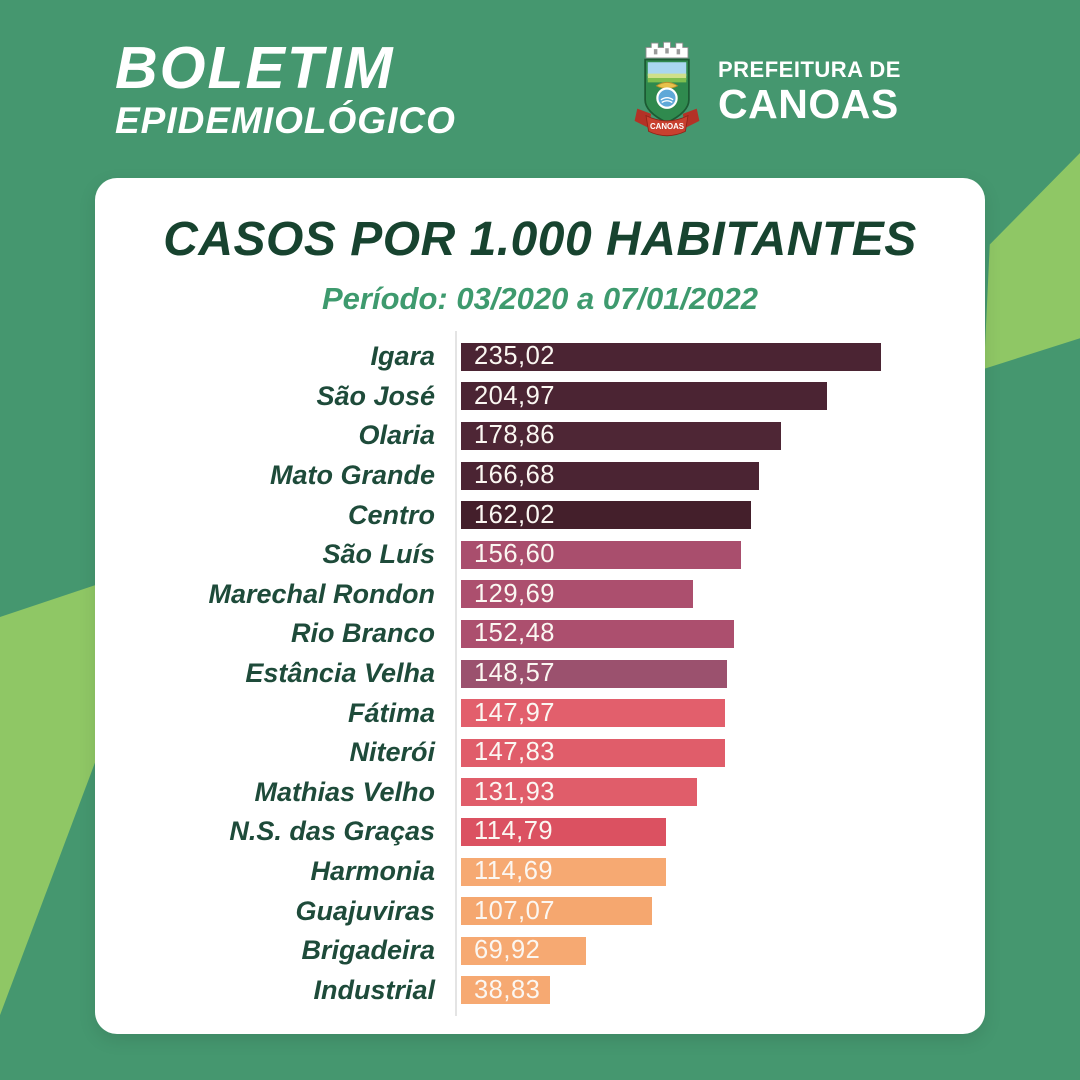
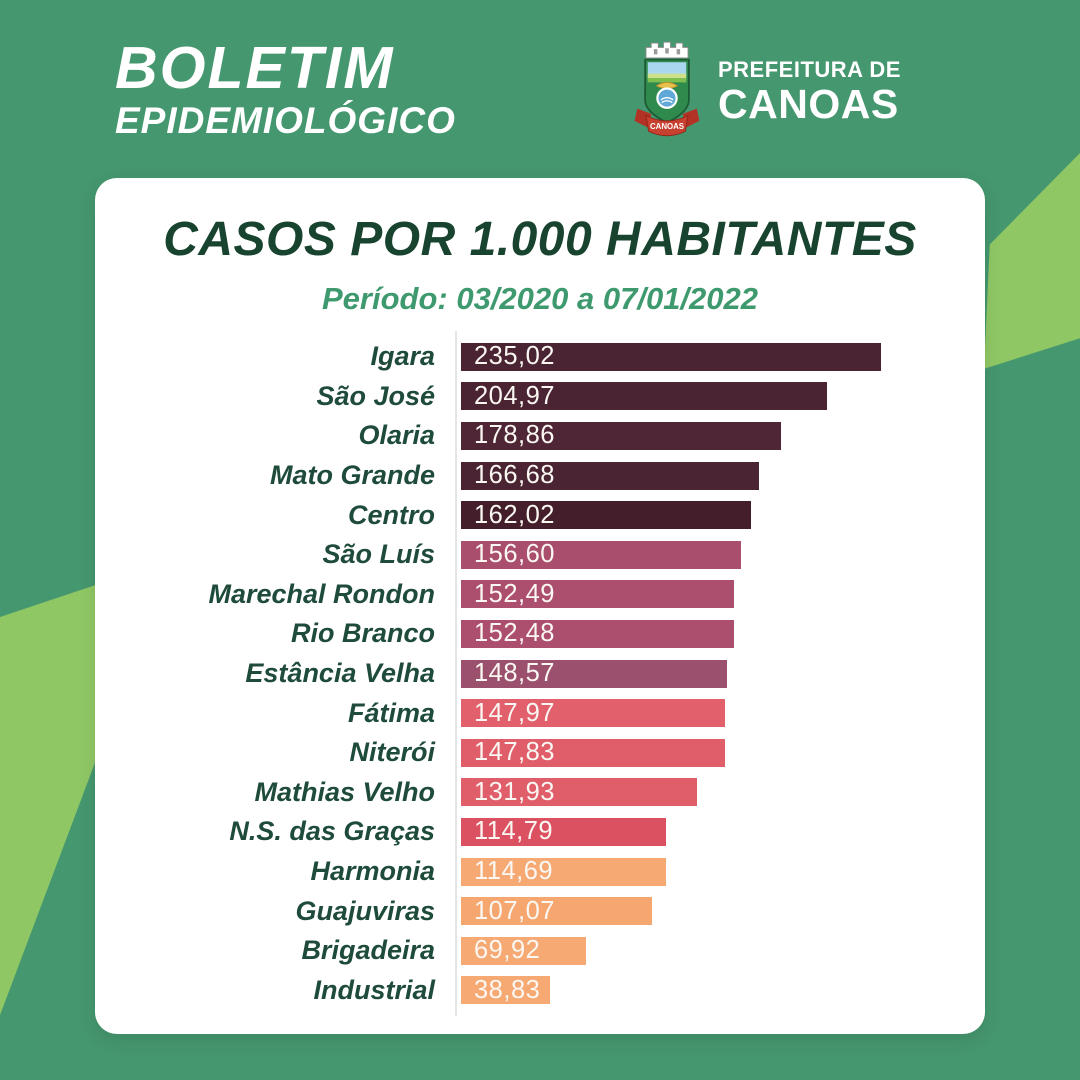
Marechal Rondon: 129,69 -> 152,49
